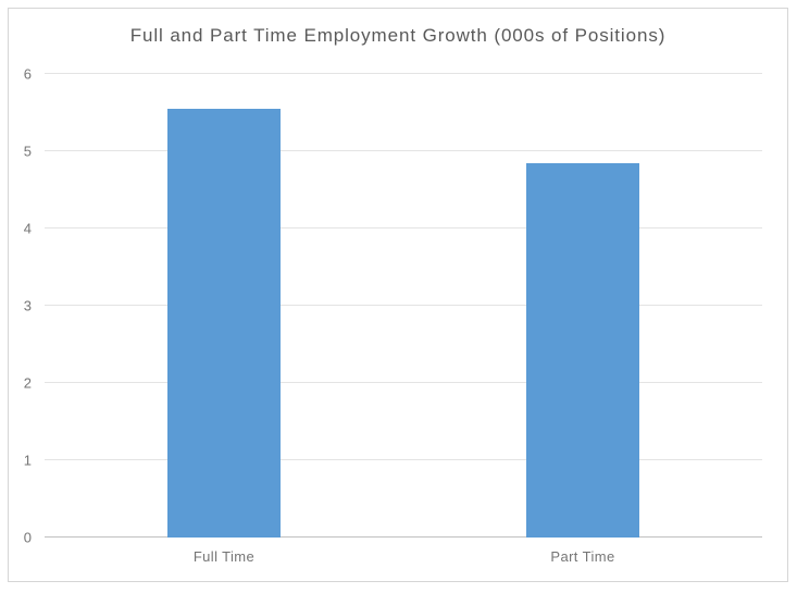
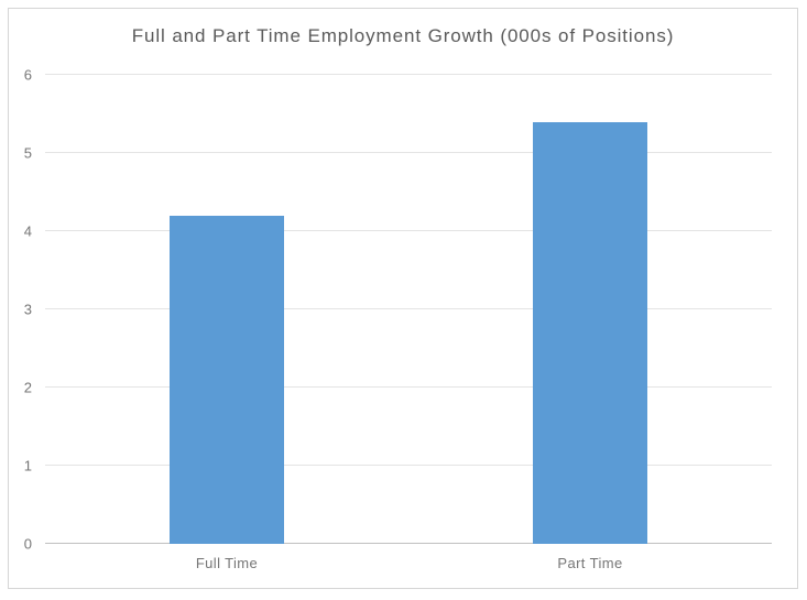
Full Time: 5.5 -> 4.2
Part Time: 4.8 -> 5.4
